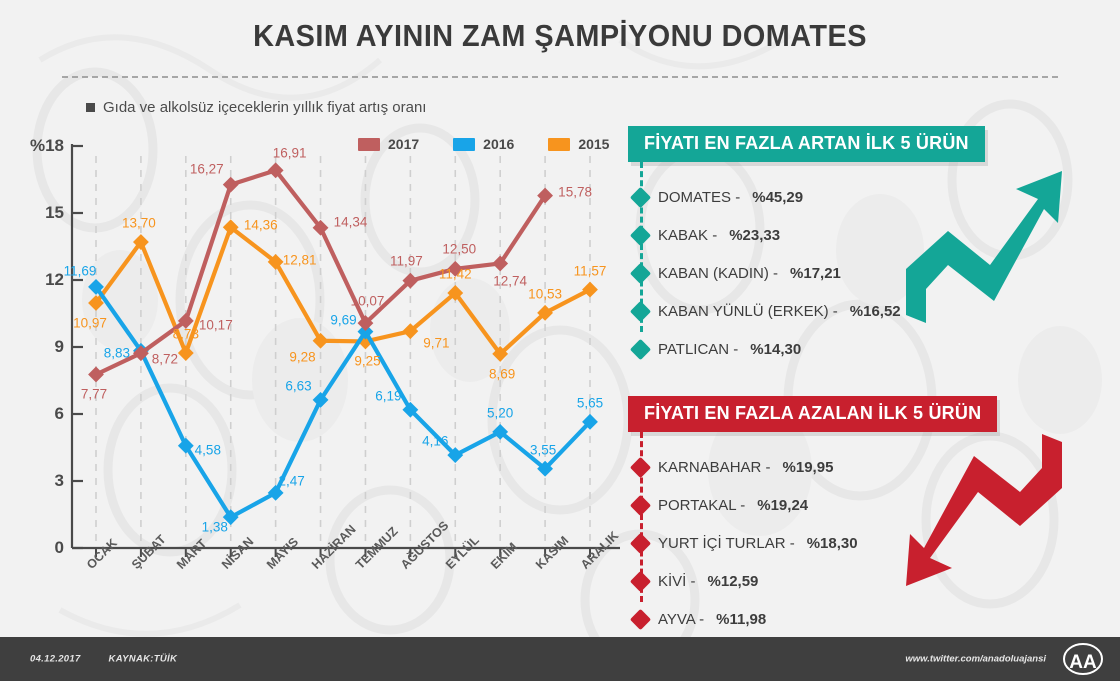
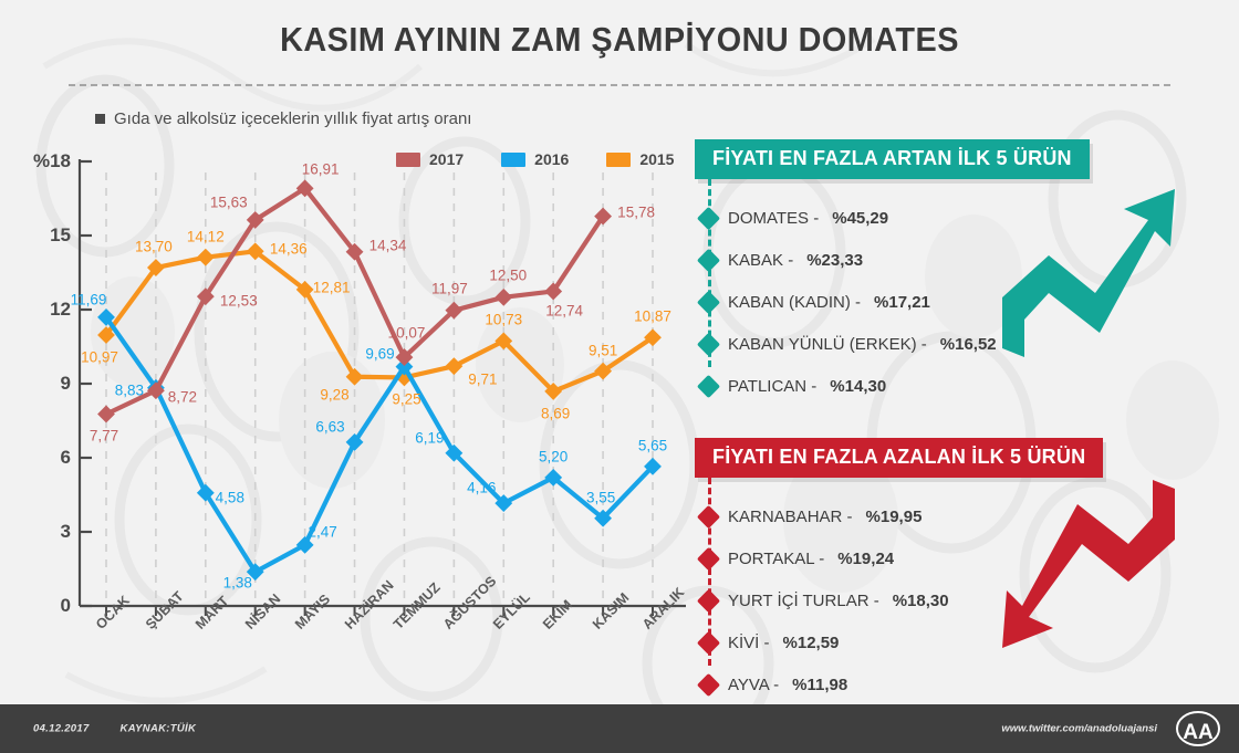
2017/MART: 10,17 -> 12,53
2015/MART: 8,73 -> 14,12
2017/NİSAN: 16,27 -> 15,63
2015/EYLÜL: 11,42 -> 10,73
2015/KASIM: 10,53 -> 9,51
2015/ARALIK: 11,57 -> 10,87
